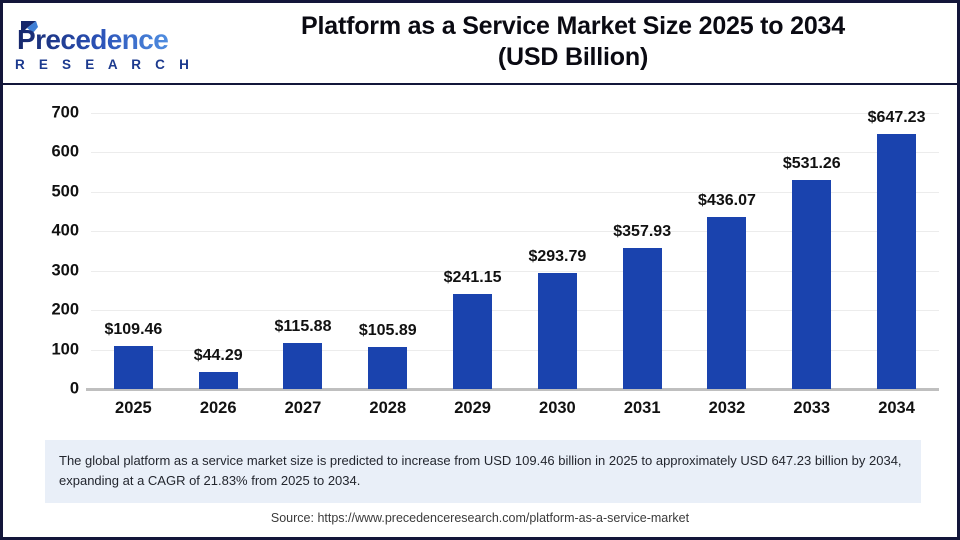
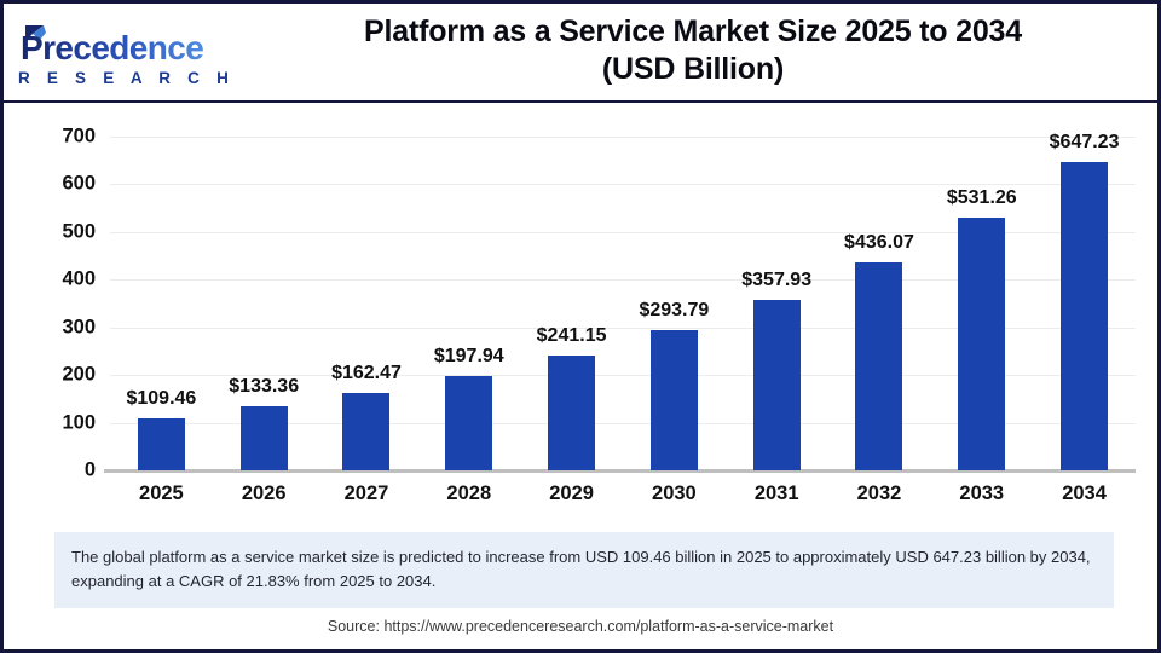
2026: $44.29 -> $133.36
2027: $115.88 -> $162.47
2028: $105.89 -> $197.94
